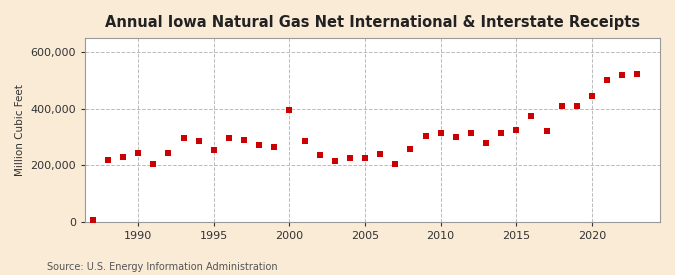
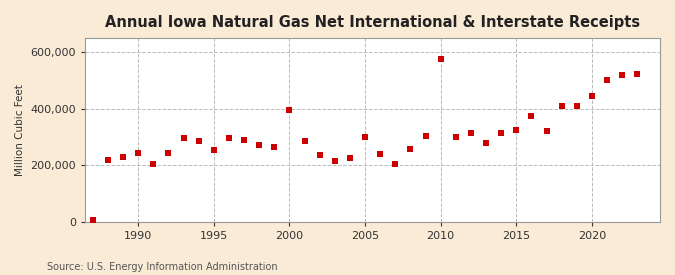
2005: 225,000 -> 300,000
2010: 315,000 -> 575,000
